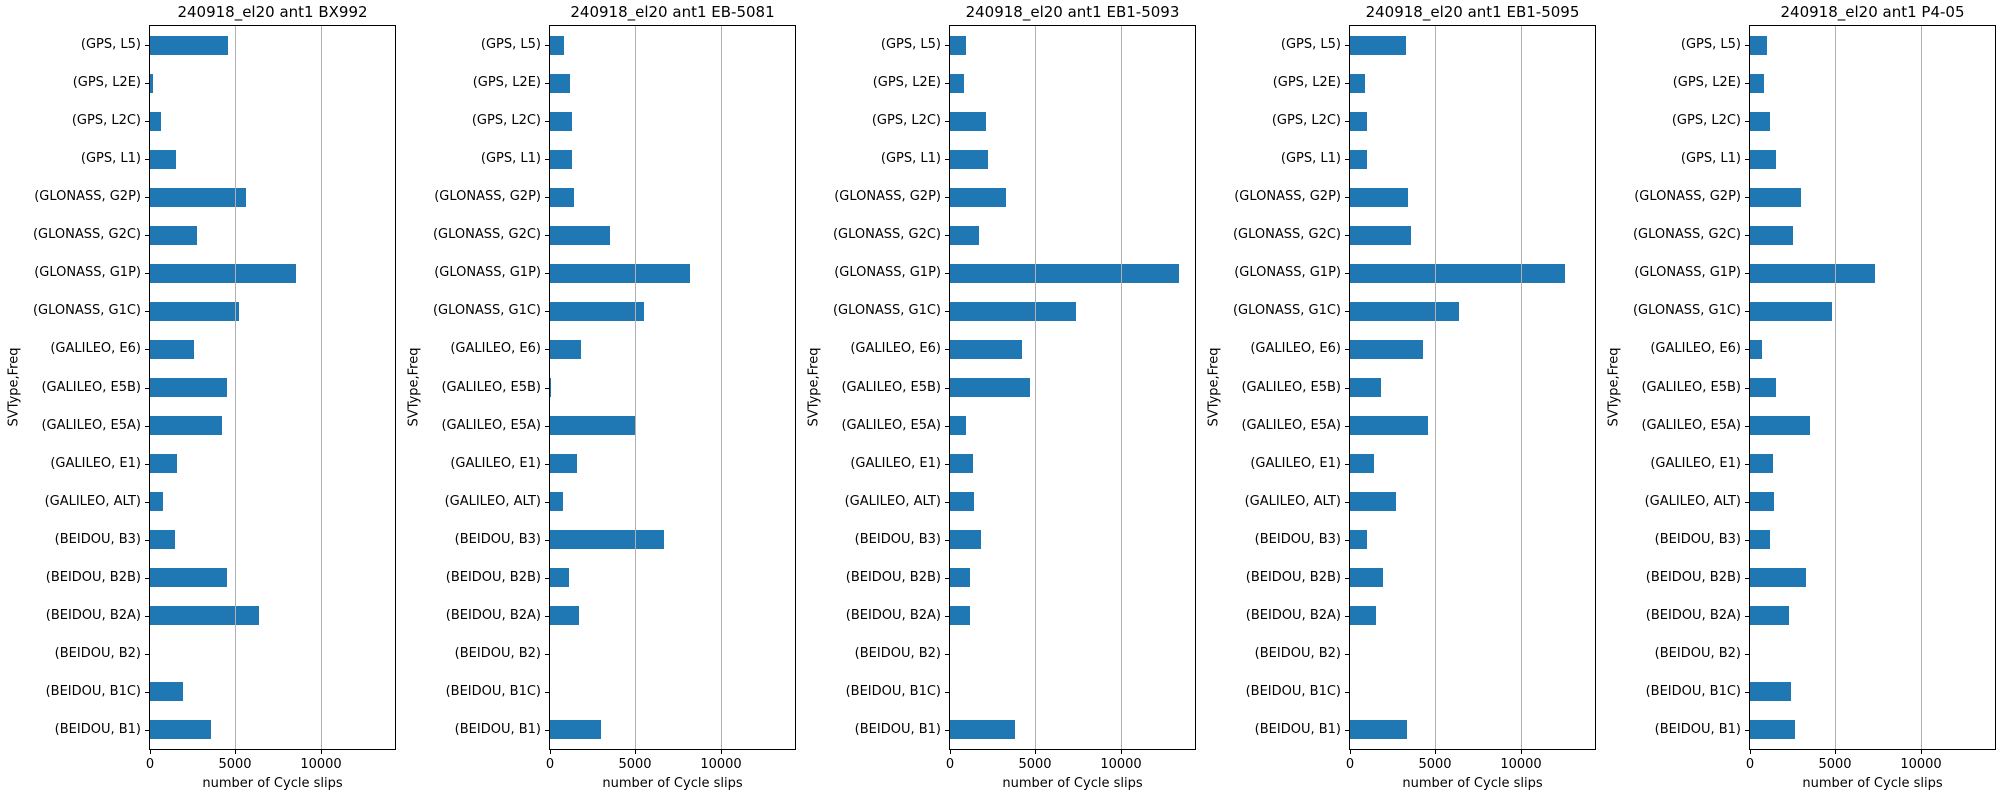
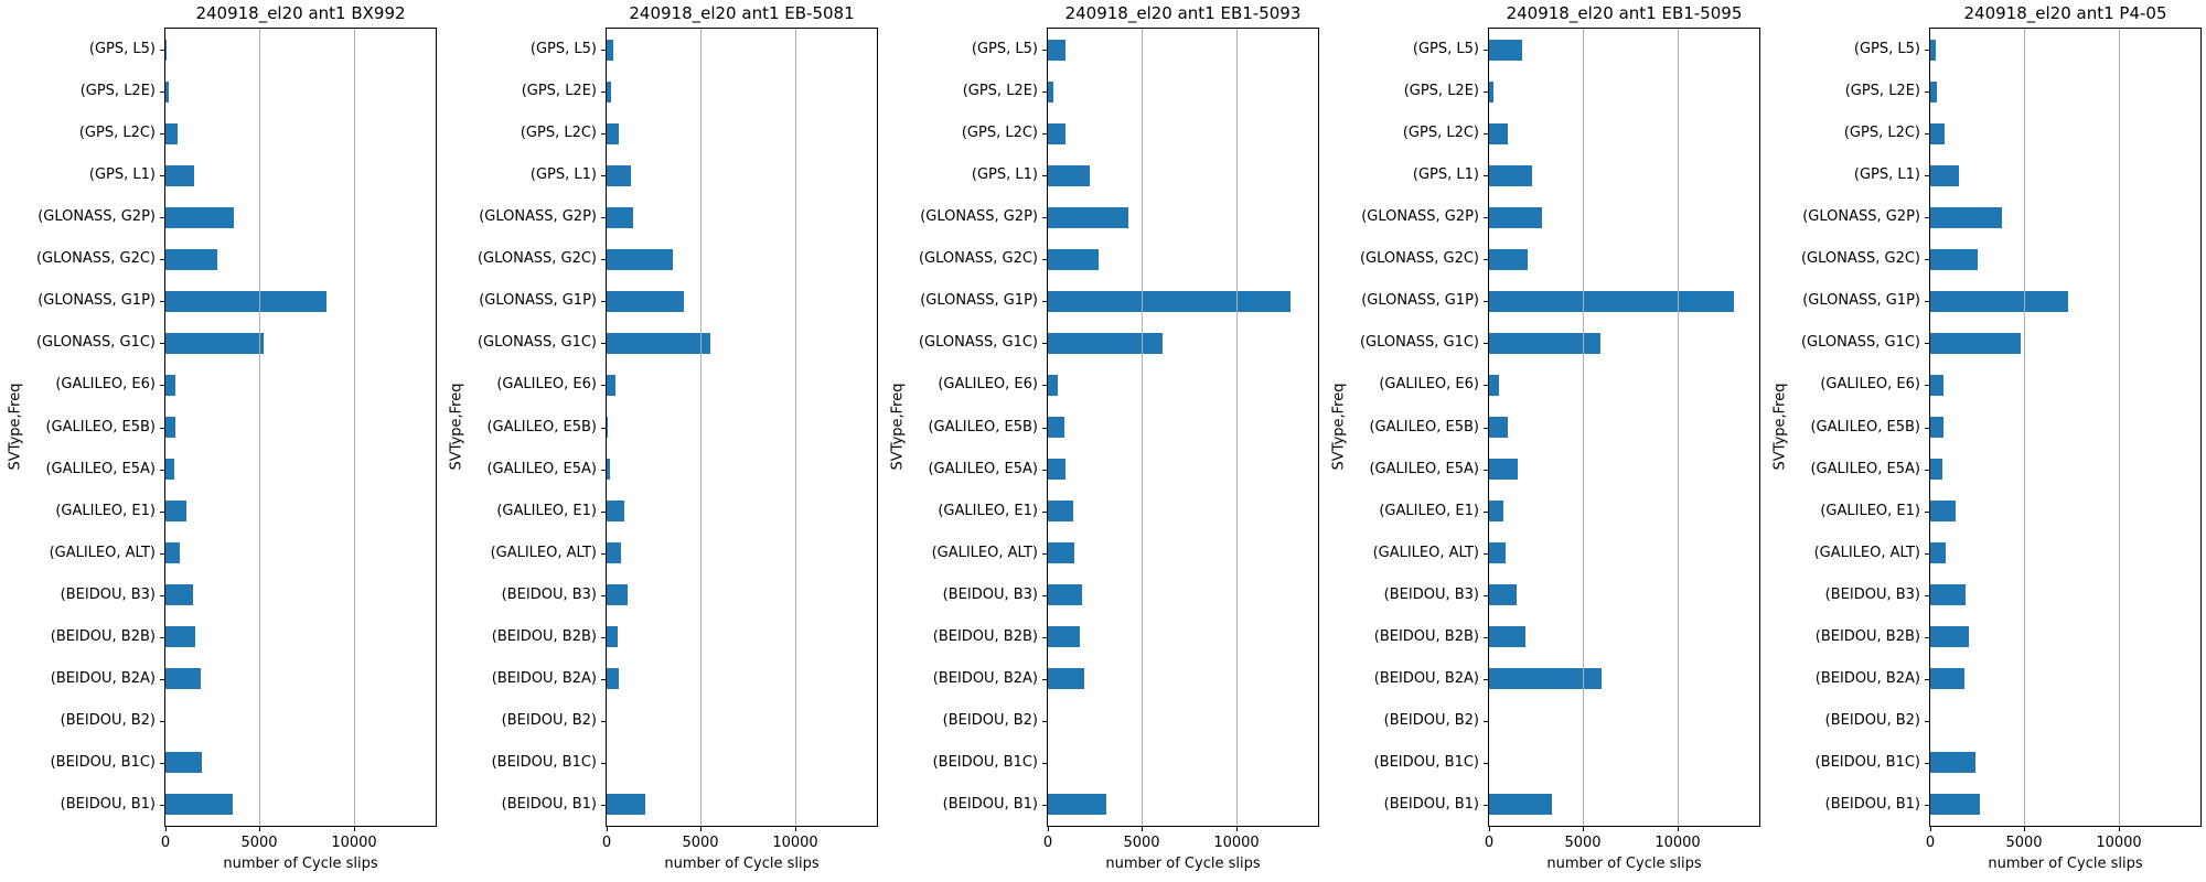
240918_el20 ant1 BX992/(GPS, L5): 4600 -> 100
240918_el20 ant1 EB-5081/(GPS, L5): 800 -> 400
240918_el20 ant1 EB1-5095/(GPS, L5): 3300 -> 1700
240918_el20 ant1 P4-05/(GPS, L5): 1000 -> 300
240918_el20 ant1 EB-5081/(GPS, L2E): 1200 -> 300
240918_el20 ant1 EB1-5093/(GPS, L2E): 800 -> 300
240918_el20 ant1 EB1-5095/(GPS, L2E): 900 -> 200
240918_el20 ant1 P4-05/(GPS, L2E): 800 -> 300
240918_el20 ant1 EB-5081/(GPS, L2C): 1300 -> 700
240918_el20 ant1 EB1-5093/(GPS, L2C): 2100 -> 900
240918_el20 ant1 P4-05/(GPS, L2C): 1200 -> 700
240918_el20 ant1 EB1-5095/(GPS, L1): 1000 -> 2300
240918_el20 ant1 BX992/(GLONASS, G2P): 5600 -> 3600
240918_el20 ant1 EB1-5093/(GLONASS, G2P): 3300 -> 4300
240918_el20 ant1 EB1-5095/(GLONASS, G2P): 3400 -> 2800
240918_el20 ant1 P4-05/(GLONASS, G2P): 3000 -> 3800
240918_el20 ant1 EB1-5093/(GLONASS, G2C): 1700 -> 2700
240918_el20 ant1 EB1-5095/(GLONASS, G2C): 3600 -> 2000
240918_el20 ant1 EB-5081/(GLONASS, G1P): 8200 -> 4100
240918_el20 ant1 EB1-5093/(GLONASS, G1P): 13400 -> 12900
240918_el20 ant1 EB1-5095/(GLONASS, G1P): 12600 -> 13000
240918_el20 ant1 EB1-5093/(GLONASS, G1C): 7400 -> 6100
240918_el20 ant1 EB1-5095/(GLONASS, G1C): 6400 -> 5900
240918_el20 ant1 BX992/(GALILEO, E6): 2600 -> 600
240918_el20 ant1 EB-5081/(GALILEO, E6): 1800 -> 500
240918_el20 ant1 EB1-5093/(GALILEO, E6): 4200 -> 600
240918_el20 ant1 EB1-5095/(GALILEO, E6): 4300 -> 500
240918_el20 ant1 BX992/(GALILEO, E5B): 4500 -> 600
240918_el20 ant1 EB1-5093/(GALILEO, E5B): 4700 -> 900
240918_el20 ant1 EB1-5095/(GALILEO, E5B): 1800 -> 1000
240918_el20 ant1 P4-05/(GALILEO, E5B): 1500 -> 700
240918_el20 ant1 BX992/(GALILEO, E5A): 4200 -> 500
240918_el20 ant1 EB-5081/(GALILEO, E5A): 5000 -> 200
240918_el20 ant1 EB1-5095/(GALILEO, E5A): 4600 -> 1600
240918_el20 ant1 P4-05/(GALILEO, E5A): 3500 -> 600
240918_el20 ant1 BX992/(GALILEO, E1): 1600 -> 1100
240918_el20 ant1 EB-5081/(GALILEO, E1): 1600 -> 900
240918_el20 ant1 EB1-5095/(GALILEO, E1): 1400 -> 800
240918_el20 ant1 EB1-5095/(GALILEO, ALT): 2700 -> 900
240918_el20 ant1 P4-05/(GALILEO, ALT): 1400 -> 800
240918_el20 ant1 EB-5081/(BEIDOU, B3): 6700 -> 1100
240918_el20 ant1 EB1-5095/(BEIDOU, B3): 1000 -> 1400
240918_el20 ant1 P4-05/(BEIDOU, B3): 1200 -> 1900
240918_el20 ant1 BX992/(BEIDOU, B2B): 4500 -> 1600
240918_el20 ant1 EB-5081/(BEIDOU, B2B): 1100 -> 600
240918_el20 ant1 EB1-5093/(BEIDOU, B2B): 1200 -> 1700
240918_el20 ant1 P4-05/(BEIDOU, B2B): 3300 -> 2100
240918_el20 ant1 BX992/(BEIDOU, B2A): 6400 -> 1900
240918_el20 ant1 EB-5081/(BEIDOU, B2A): 1700 -> 600
240918_el20 ant1 EB1-5093/(BEIDOU, B2A): 1200 -> 2000
240918_el20 ant1 EB1-5095/(BEIDOU, B2A): 1500 -> 6000
240918_el20 ant1 P4-05/(BEIDOU, B2A): 2300 -> 1800
240918_el20 ant1 EB-5081/(BEIDOU, B1): 3000 -> 2000
240918_el20 ant1 EB1-5093/(BEIDOU, B1): 3800 -> 3100
